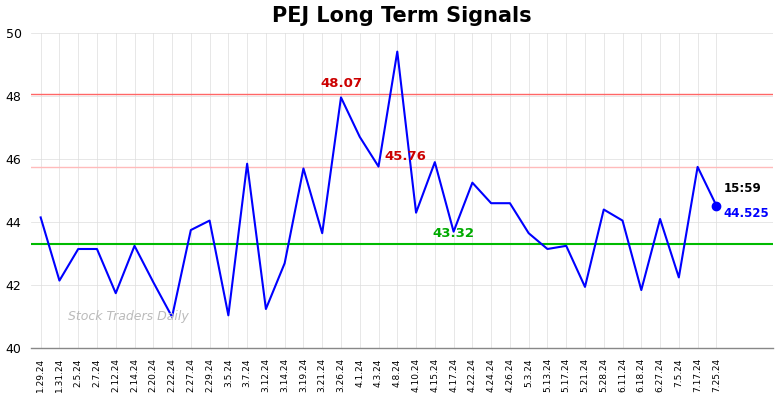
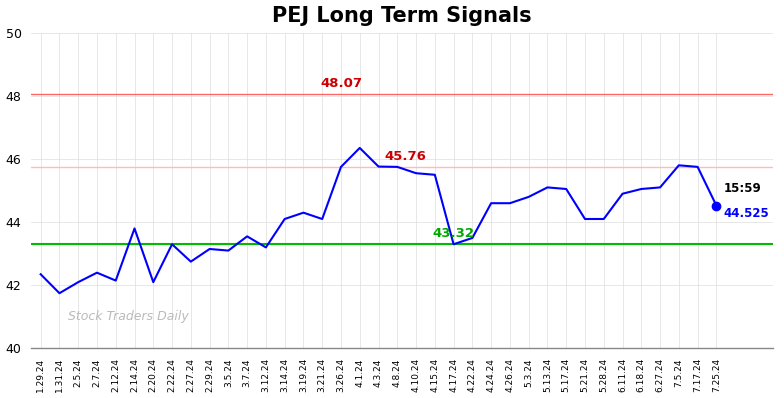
1.29.24: 44.15 -> 42.35
1.31.24: 42.15 -> 41.75
2.5.24: 43.15 -> 42.10
2.7.24: 43.15 -> 42.40
2.12.24: 41.75 -> 42.15
2.14.24: 43.25 -> 43.80
2.22.24: 41.00 -> 43.30
2.27.24: 43.75 -> 42.75
2.29.24: 44.05 -> 43.15
3.5.24: 41.05 -> 43.10
3.7.24: 45.85 -> 43.55
3.12.24: 41.25 -> 43.20
3.14.24: 42.70 -> 44.10
3.19.24: 45.70 -> 44.30
3.21.24: 43.65 -> 44.10
3.26.24: 47.95 -> 45.75
4.1.24: 46.70 -> 46.35
4.8.24: 49.40 -> 45.75
4.10.24: 44.30 -> 45.55
4.15.24: 45.90 -> 45.50
4.17.24: 43.70 -> 43.30
4.22.24: 45.25 -> 43.50
5.3.24: 43.65 -> 44.80
5.13.24: 43.15 -> 45.10
5.17.24: 43.25 -> 45.05
5.21.24: 41.95 -> 44.10
5.28.24: 44.40 -> 44.10
6.11.24: 44.05 -> 44.90
6.18.24: 41.85 -> 45.05
6.27.24: 44.10 -> 45.10
7.5.24: 42.25 -> 45.80
